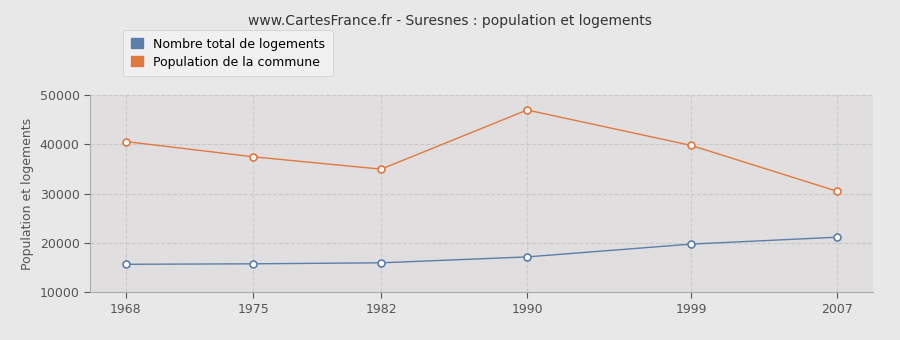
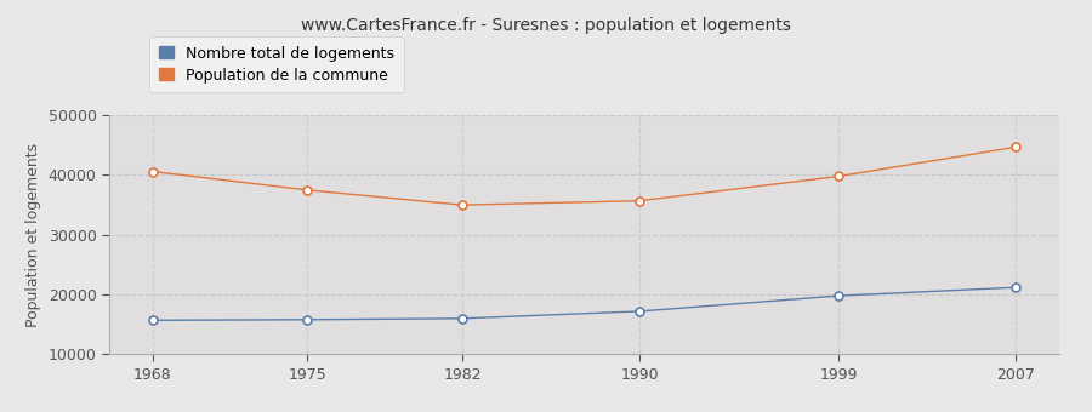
Population de la commune/1990: 47000 -> 35700
Population de la commune/2007: 30500 -> 44700
